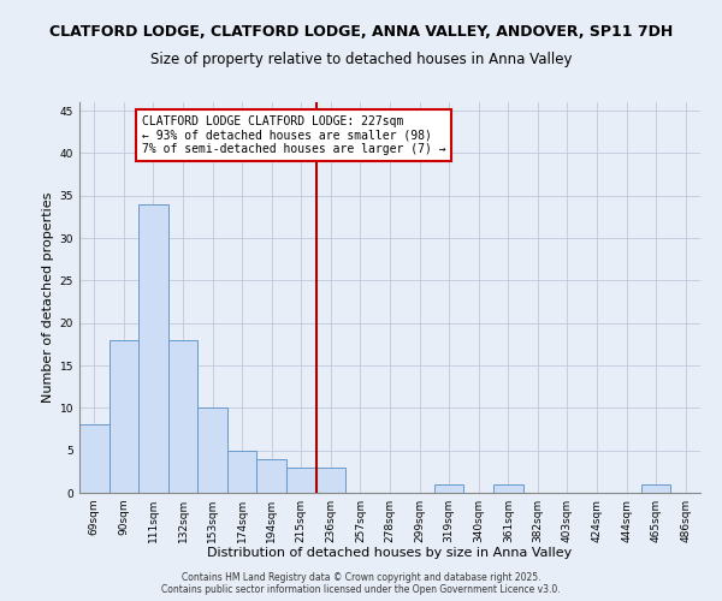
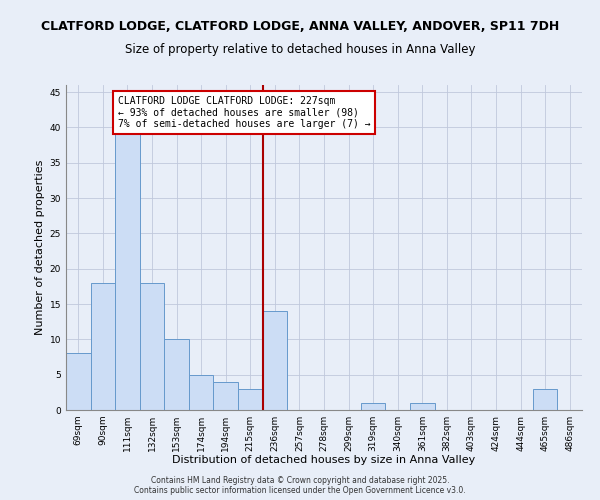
111sqm: 34 -> 39
236sqm: 3 -> 14
465sqm: 1 -> 3
